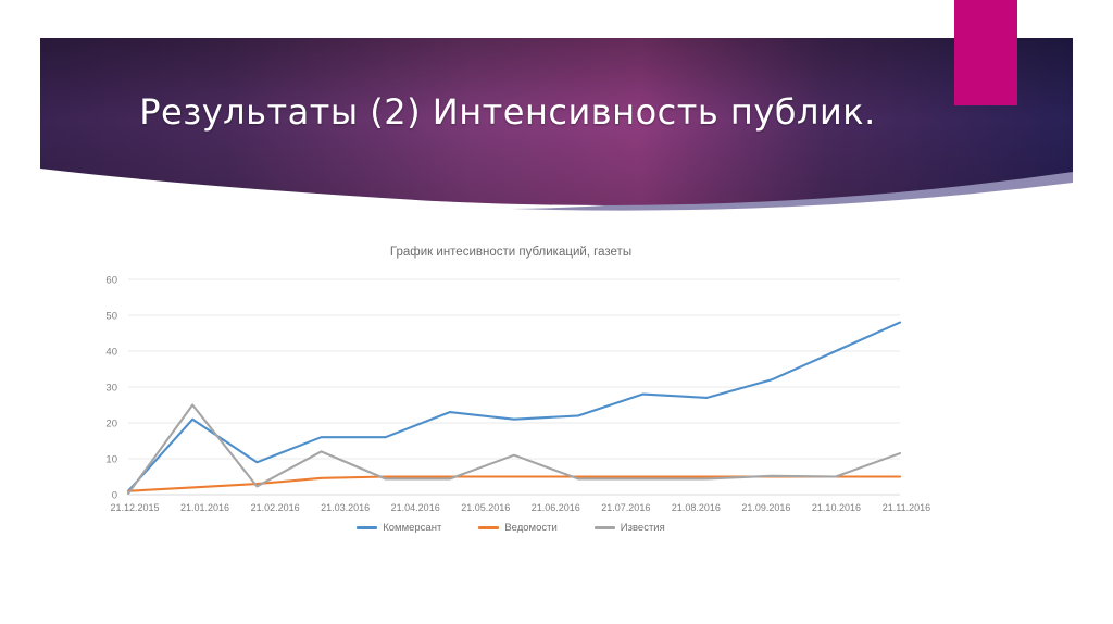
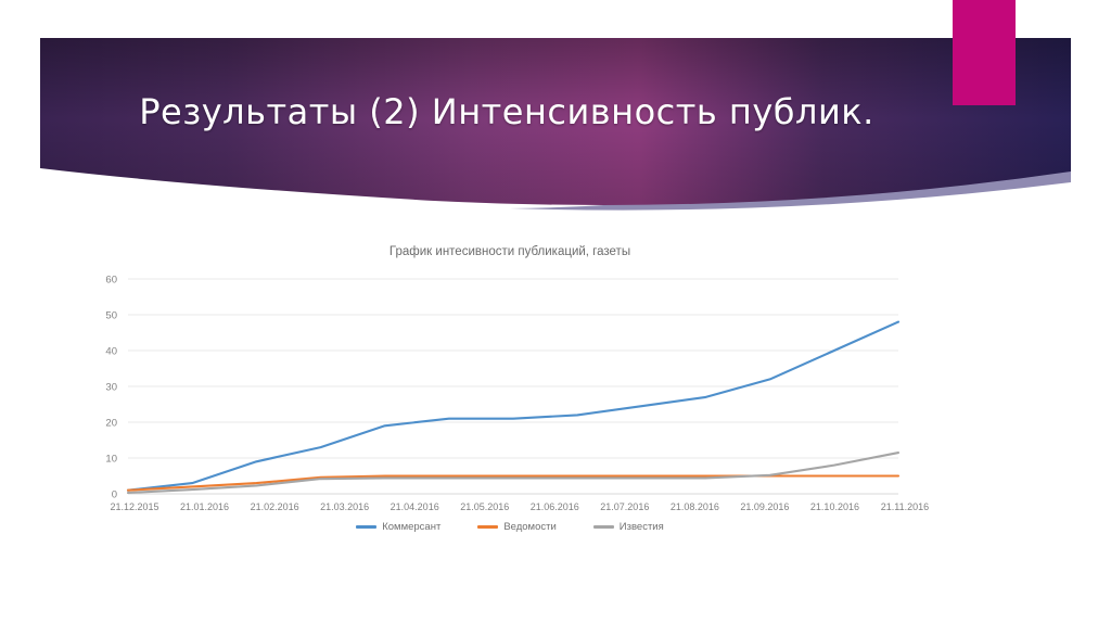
Коммерсант/21.01.2016: 21 -> 3
Известия/21.01.2016: 25 -> 1
Коммерсант/21.03.2016: 16 -> 13
Известия/21.03.2016: 12 -> 4
Коммерсант/21.04.2016: 16 -> 19
Коммерсант/21.05.2016: 23 -> 21
Известия/21.06.2016: 11 -> 4
Коммерсант/21.08.2016: 28 -> 24
Известия/21.11.2016: 5 -> 8
